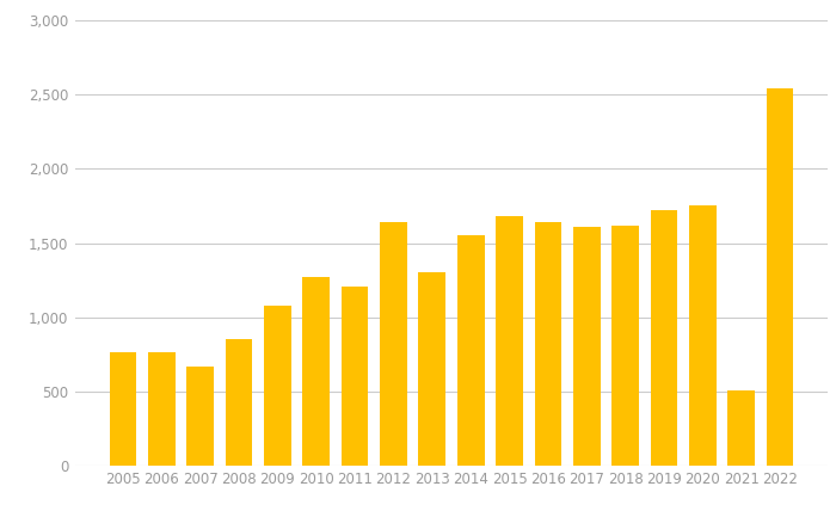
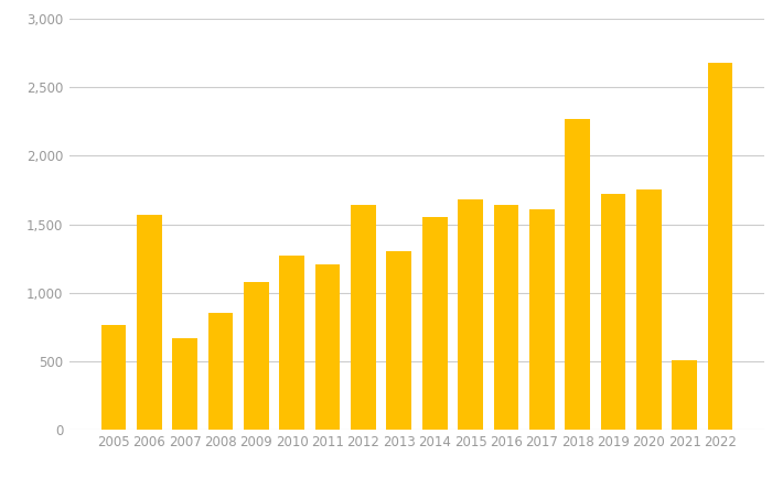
2006: 760 -> 1,570
2018: 1,620 -> 2,270
2022: 2,540 -> 2,680
